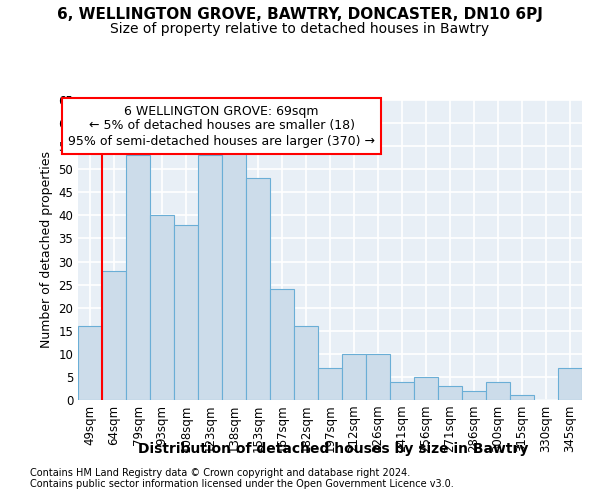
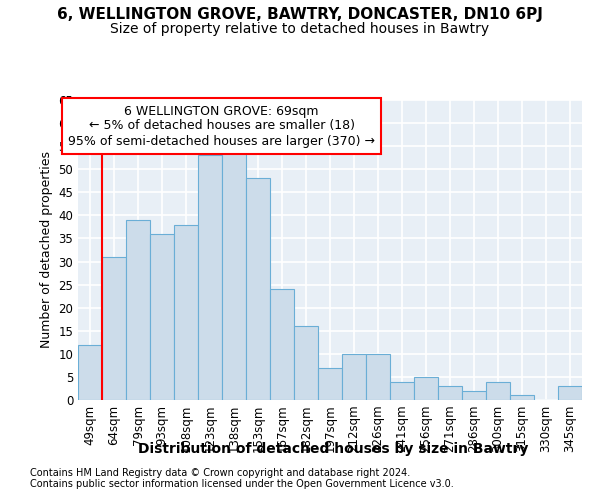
49sqm: 16 -> 12
64sqm: 28 -> 31
79sqm: 53 -> 39
93sqm: 40 -> 36
345sqm: 7 -> 3
